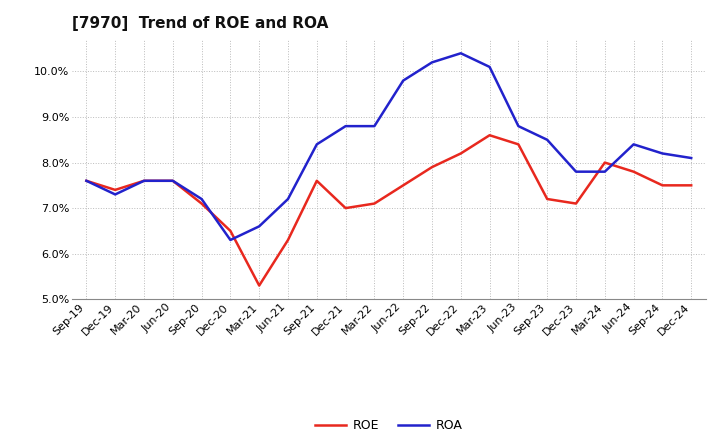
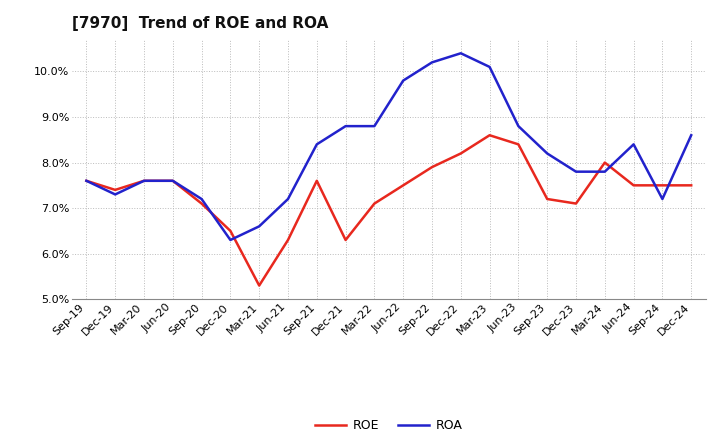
ROE/Dec-21: 7.0% -> 6.3%
ROA/Sep-23: 8.5% -> 8.2%
ROE/Jun-24: 7.8% -> 7.5%
ROA/Sep-24: 8.2% -> 7.2%
ROA/Dec-24: 8.1% -> 8.6%
